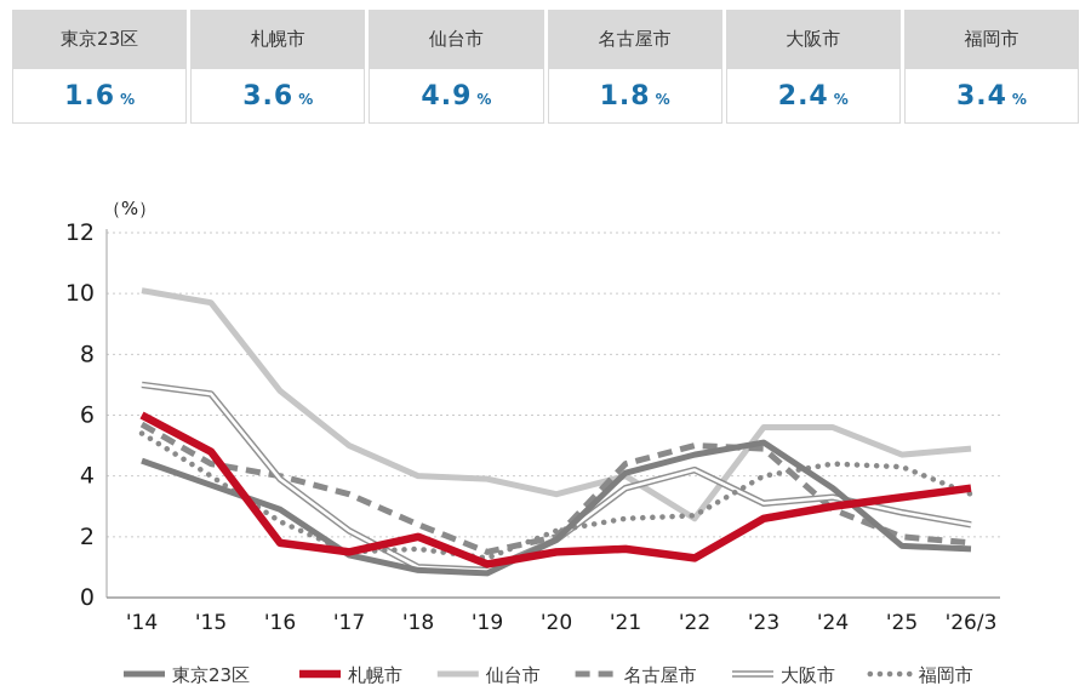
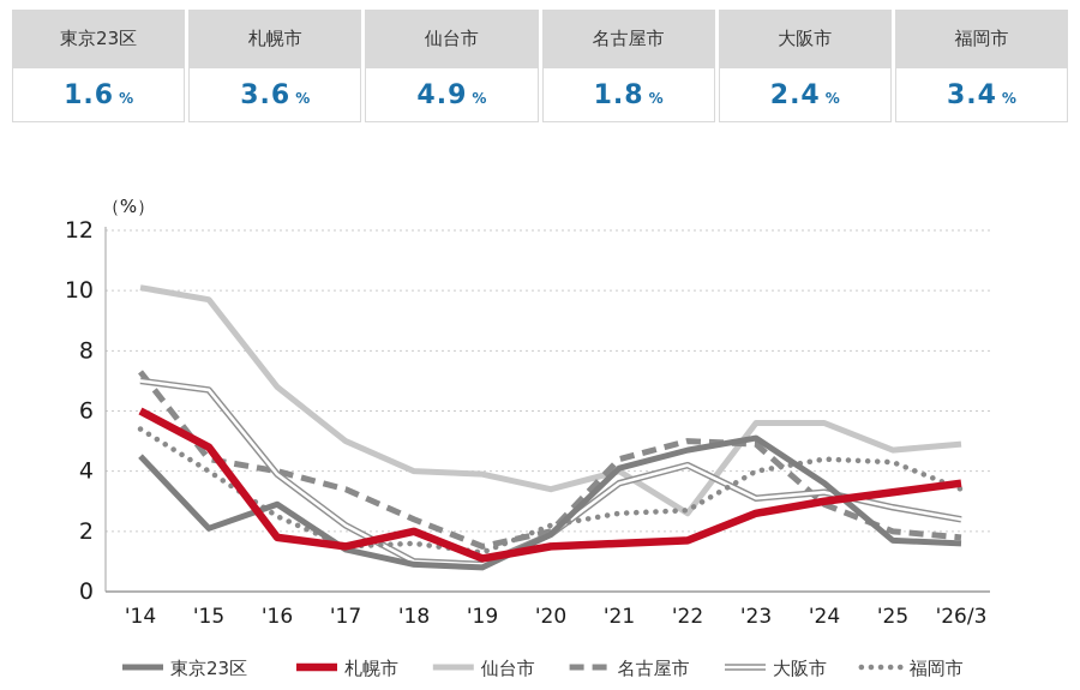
名古屋市/'14: 5.7 -> 7.3
東京23区/'15: 3.7 -> 2.1
札幌市/'22: 1.3 -> 1.7
